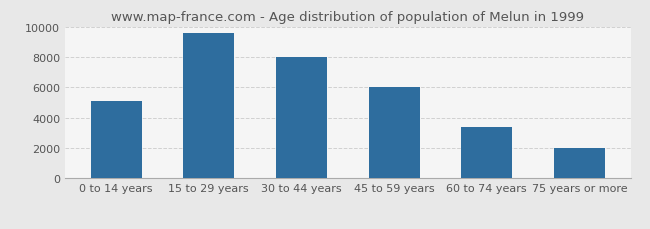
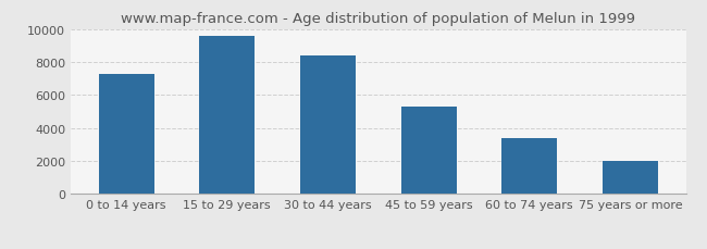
0 to 14 years: 5100 -> 7200
30 to 44 years: 8000 -> 8400
45 to 59 years: 6000 -> 5300
